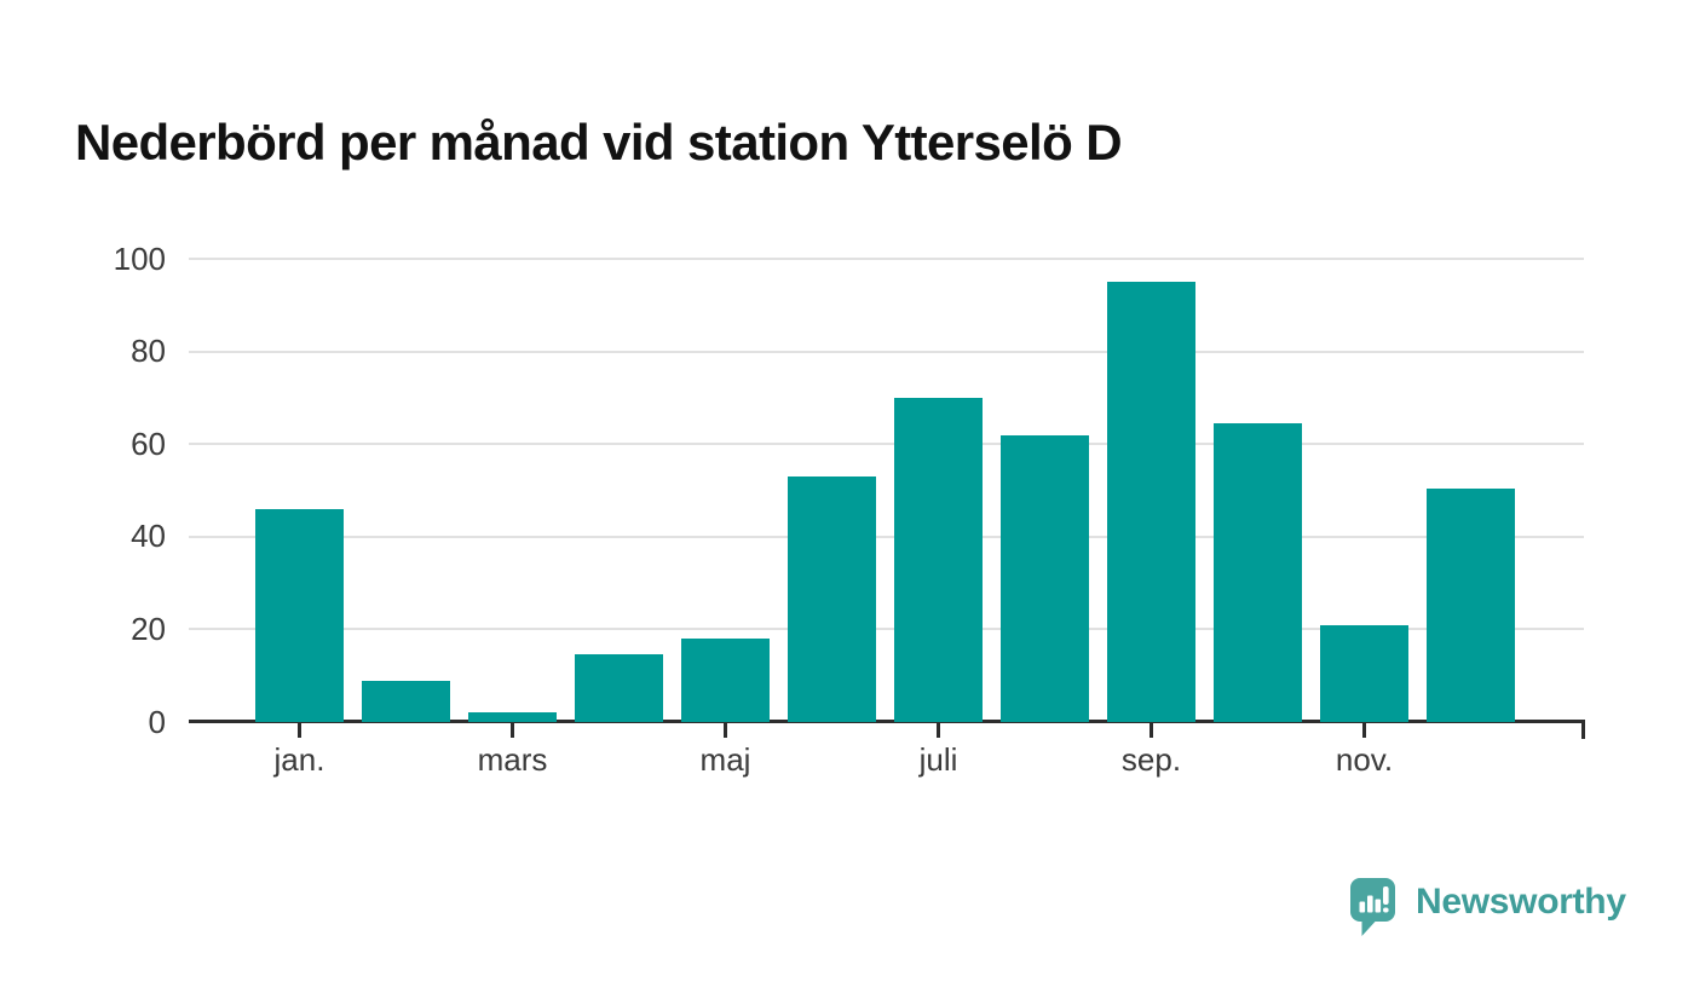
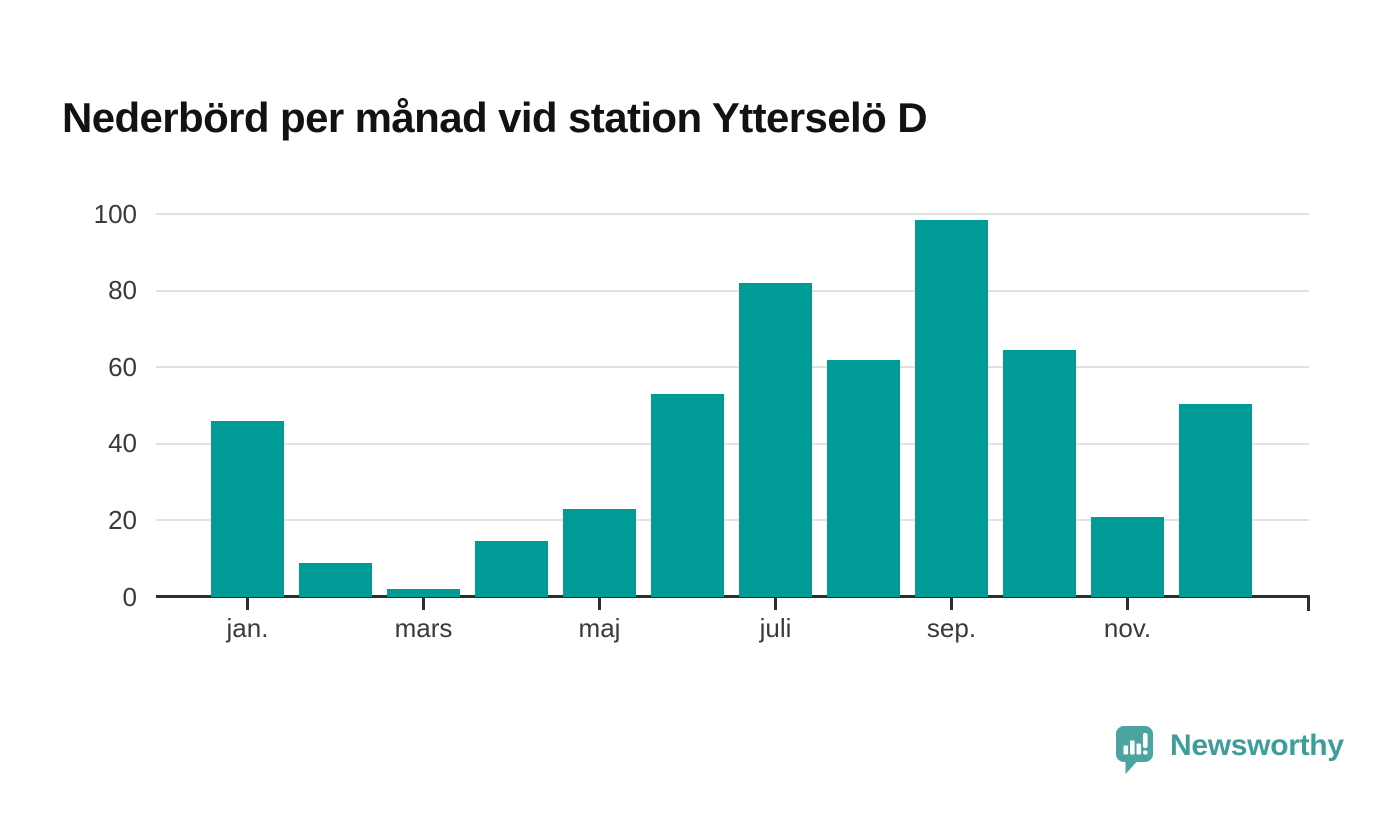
maj: 18 -> 23
juli: 70 -> 82
sep.: 95 -> 98
